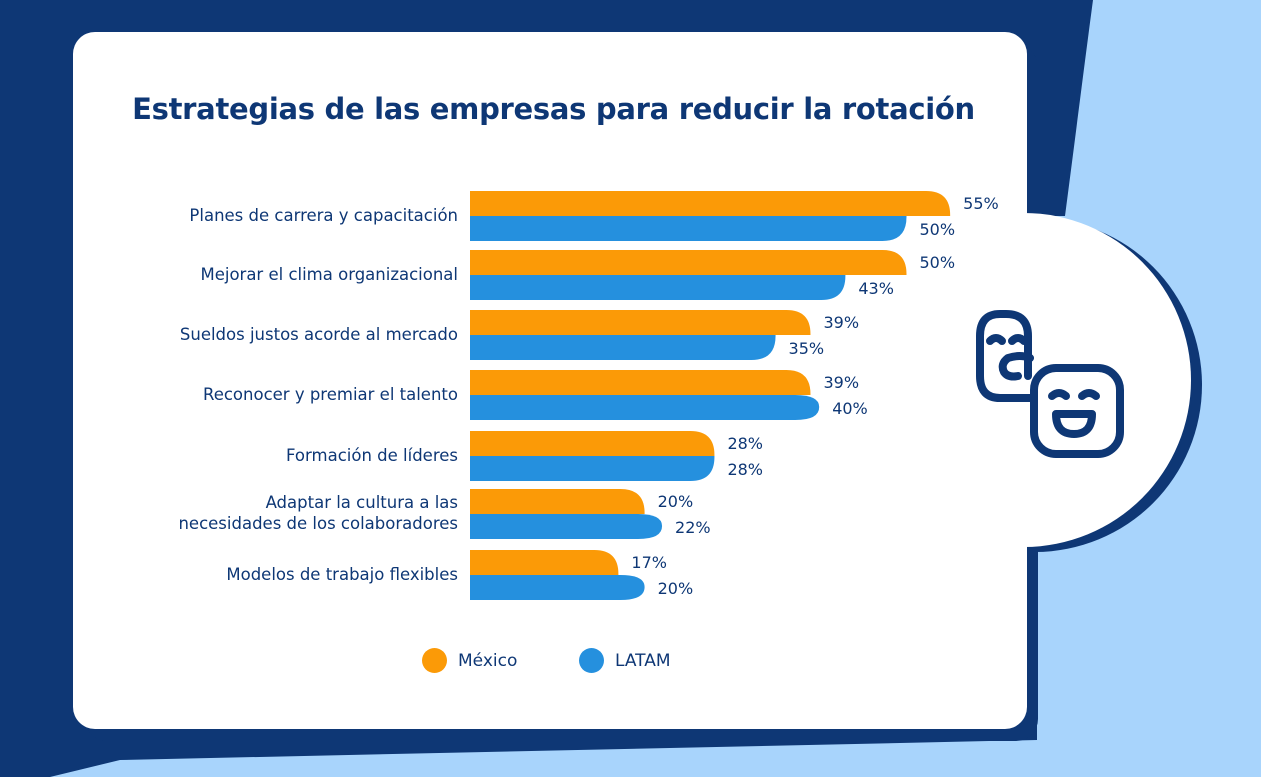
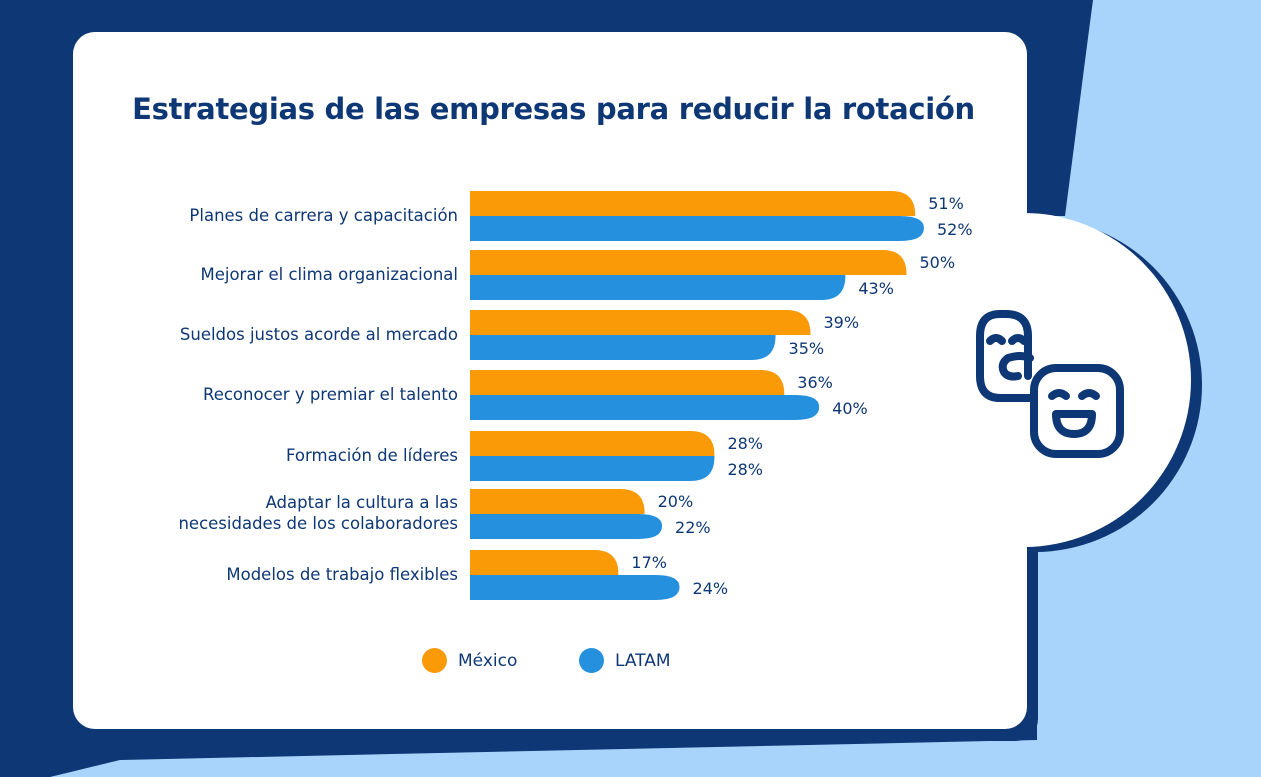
México/Planes de carrera y capacitación: 55% -> 51%
LATAM/Planes de carrera y capacitación: 50% -> 52%
México/Reconocer y premiar el talento: 39% -> 36%
LATAM/Modelos de trabajo flexibles: 20% -> 24%
